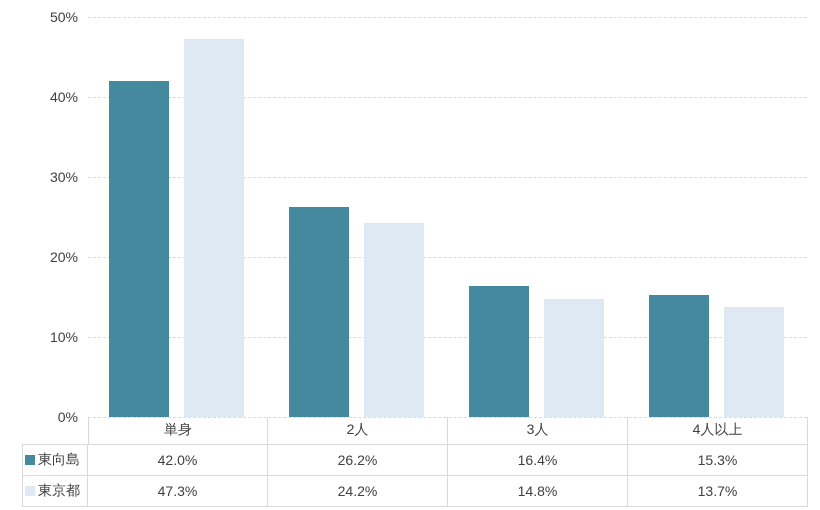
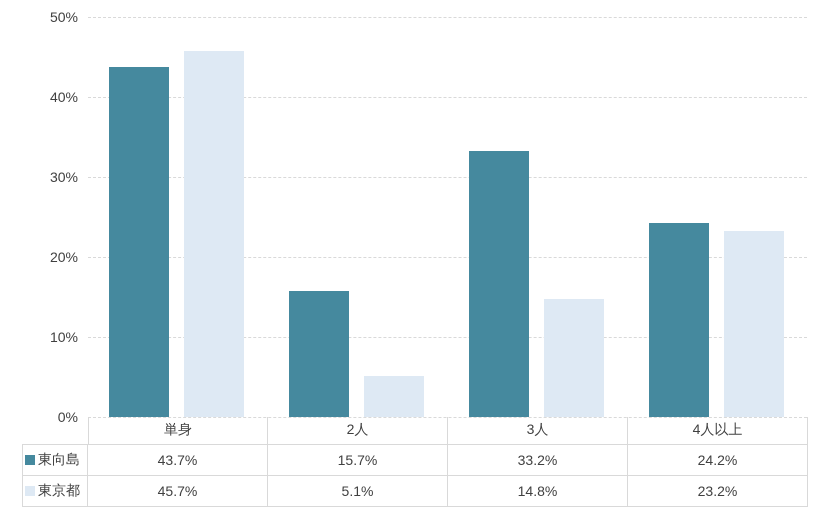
東向島/単身: 42.0% -> 43.7%
東京都/単身: 47.3% -> 45.7%
東向島/2人: 26.2% -> 15.7%
東京都/2人: 24.2% -> 5.1%
東向島/3人: 16.4% -> 33.2%
東向島/4人以上: 15.3% -> 24.2%
東京都/4人以上: 13.7% -> 23.2%
